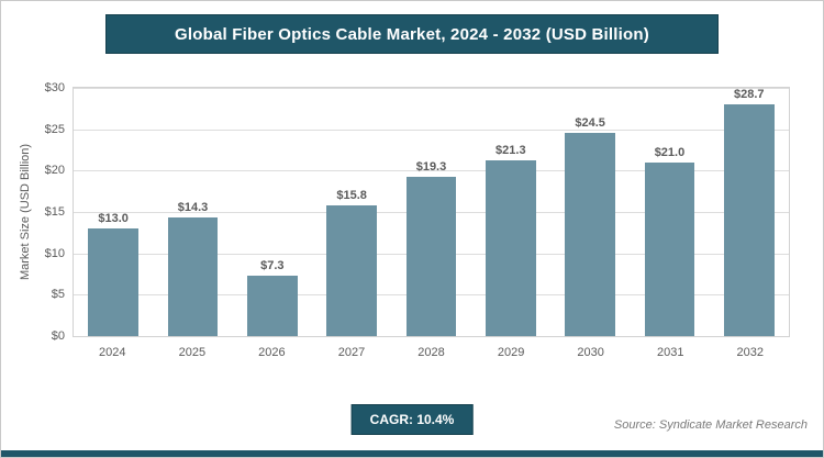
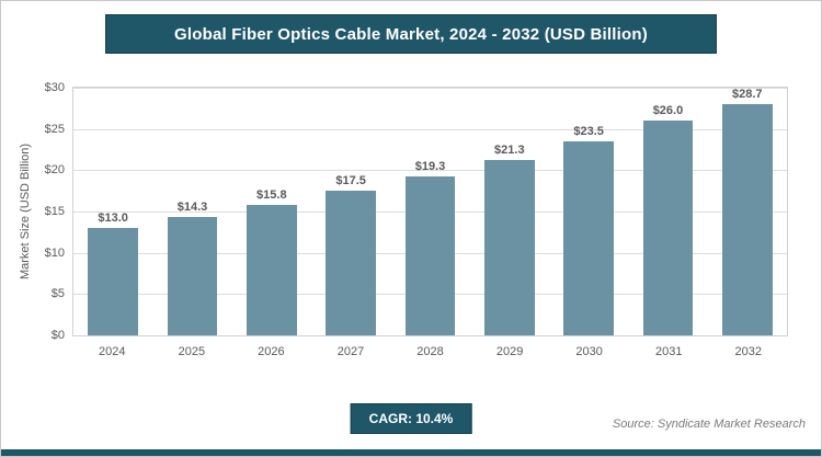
2026: $7.3 -> $15.8
2027: $15.8 -> $17.5
2030: $24.5 -> $23.5
2031: $21.0 -> $26.0
